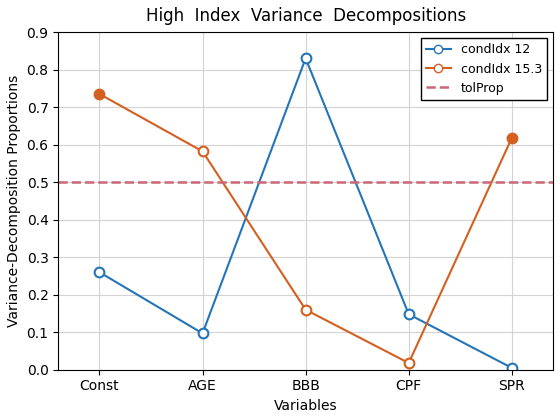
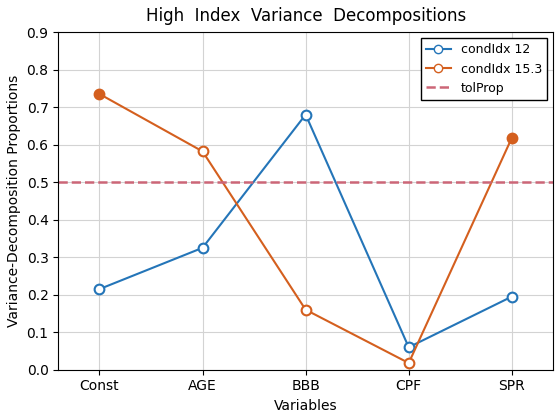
condIdx 12/Const: 0.260 -> 0.215
condIdx 12/AGE: 0.097 -> 0.325
condIdx 12/BBB: 0.830 -> 0.680
condIdx 12/CPF: 0.148 -> 0.060
condIdx 12/SPR: 0.005 -> 0.195
